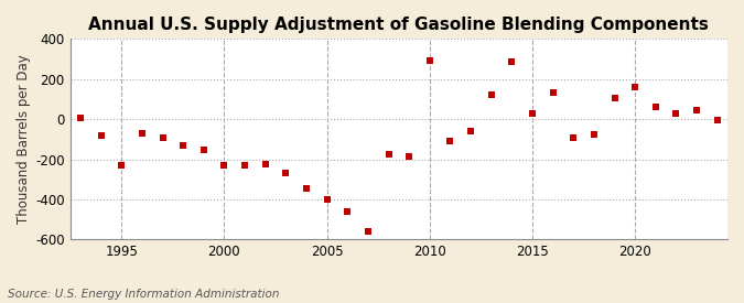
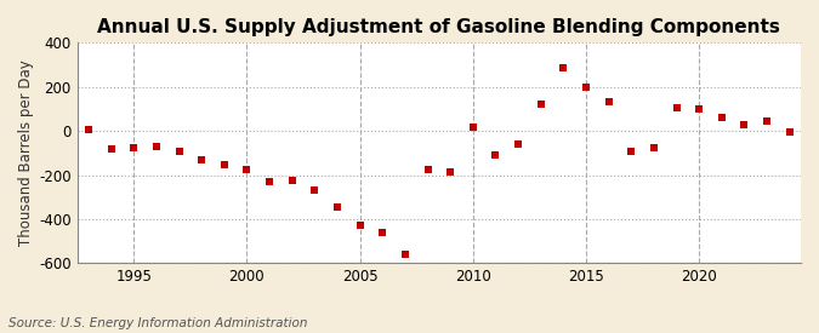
1995: -230 -> -80
2000: -230 -> -180
2005: -400 -> -430
2010: 290 -> 20
2015: 30 -> 200
2020: 160 -> 100
